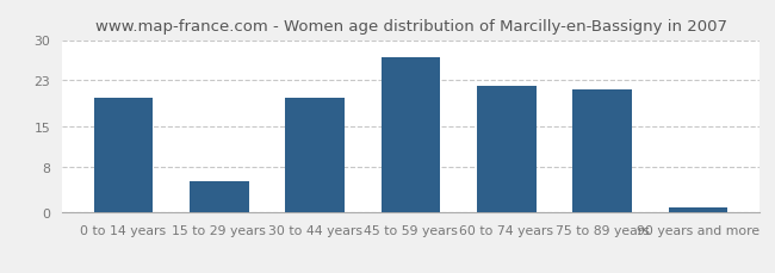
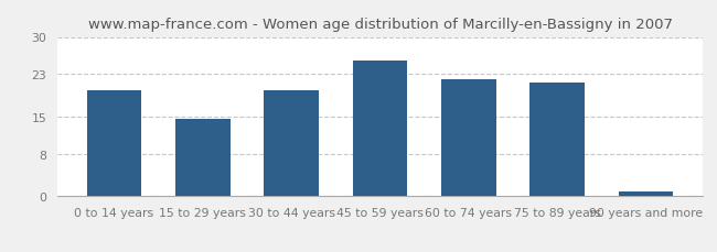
15 to 29 years: 5.5 -> 14.5
45 to 59 years: 27.0 -> 25.5
